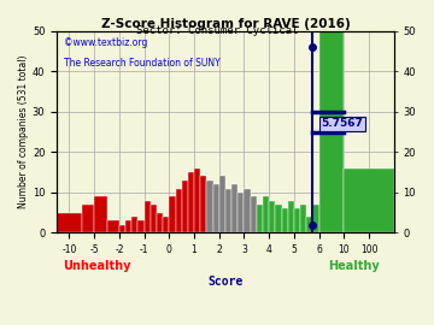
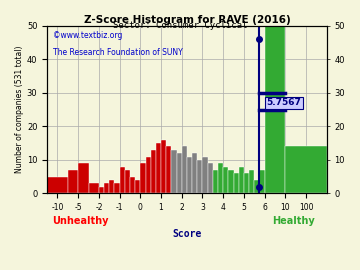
100: 16 -> 14
